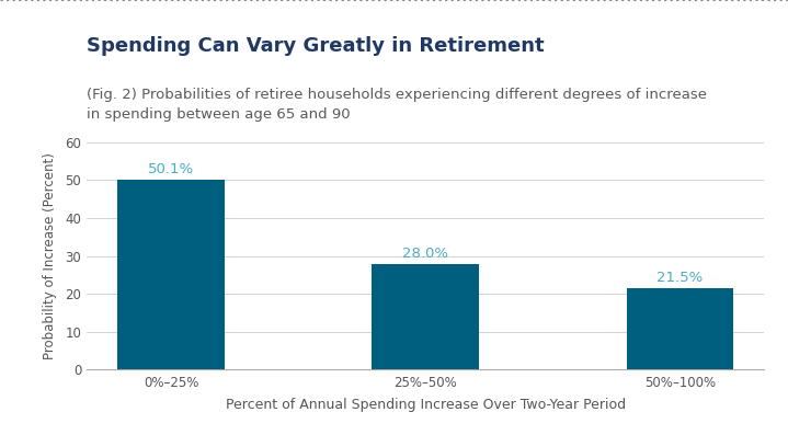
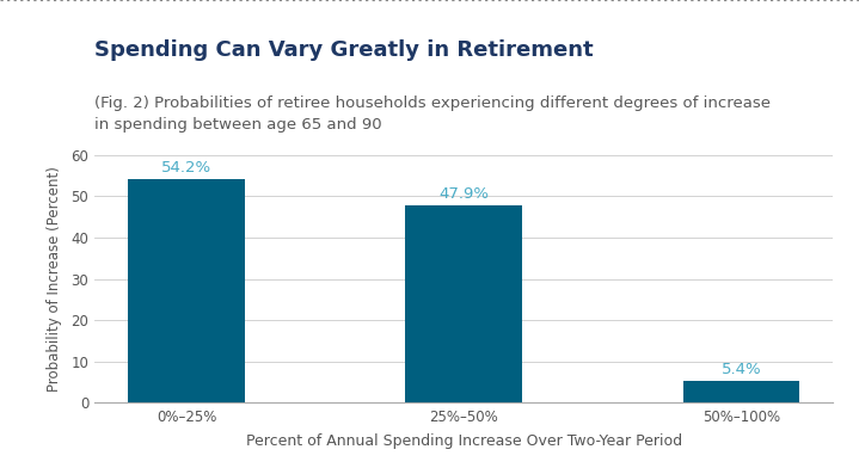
0%–25%: 50.1% -> 54.2%
25%–50%: 28.0% -> 47.9%
50%–100%: 21.5% -> 5.4%
